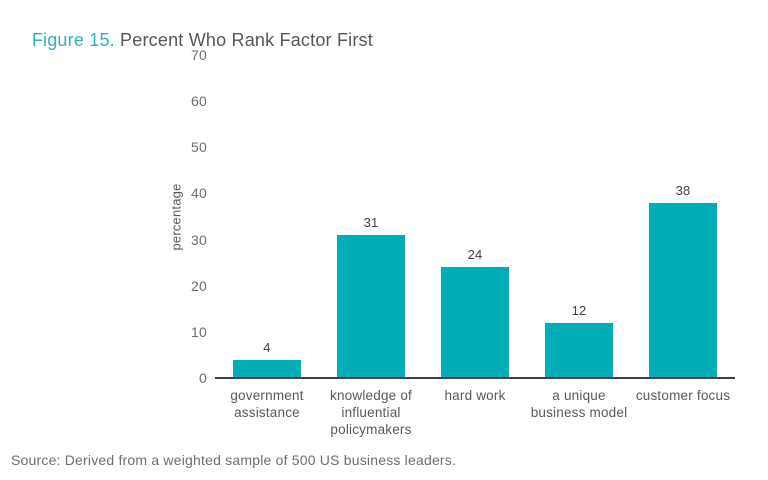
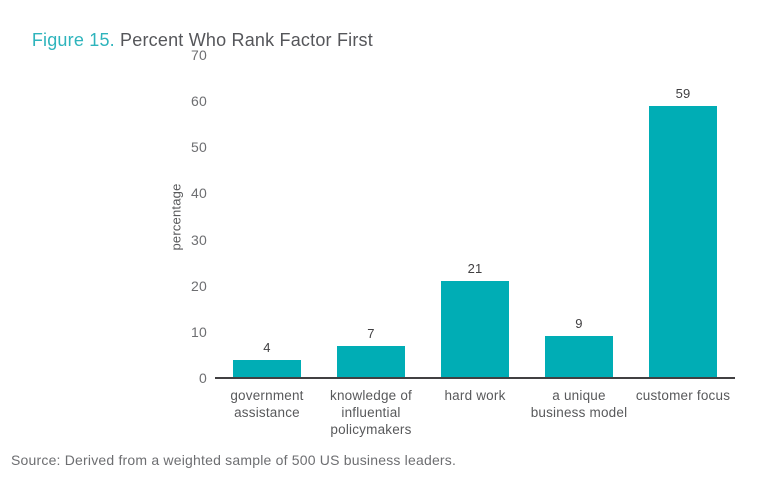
knowledge of influential policymakers: 31 -> 7
hard work: 24 -> 21
a unique business model: 12 -> 9
customer focus: 38 -> 59
